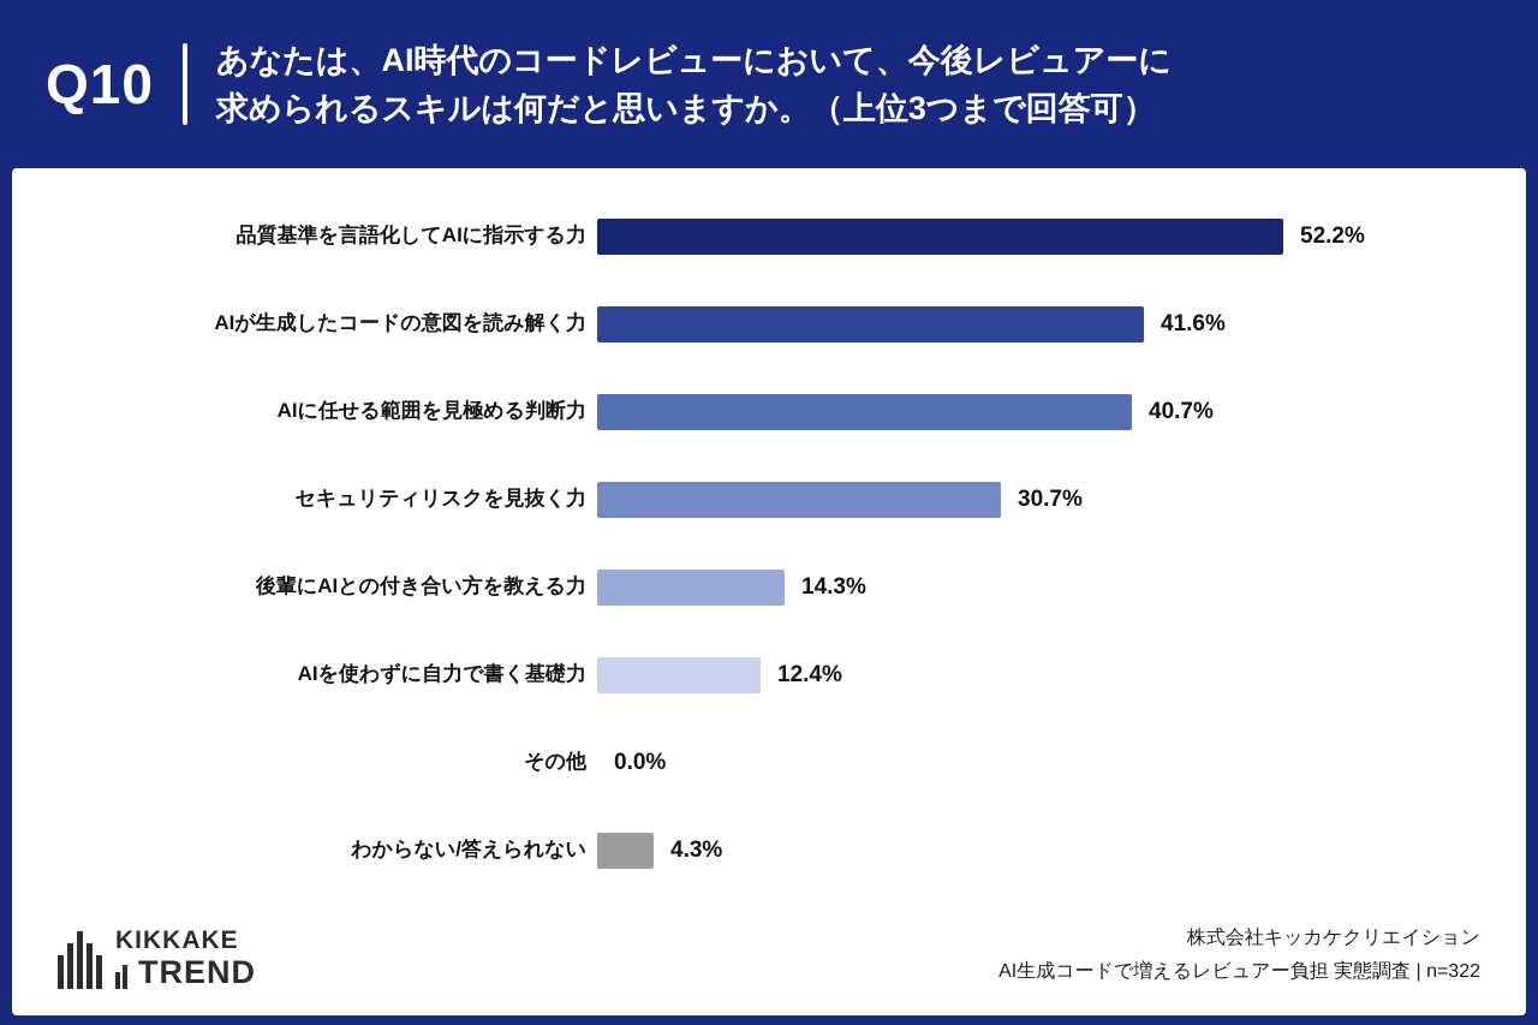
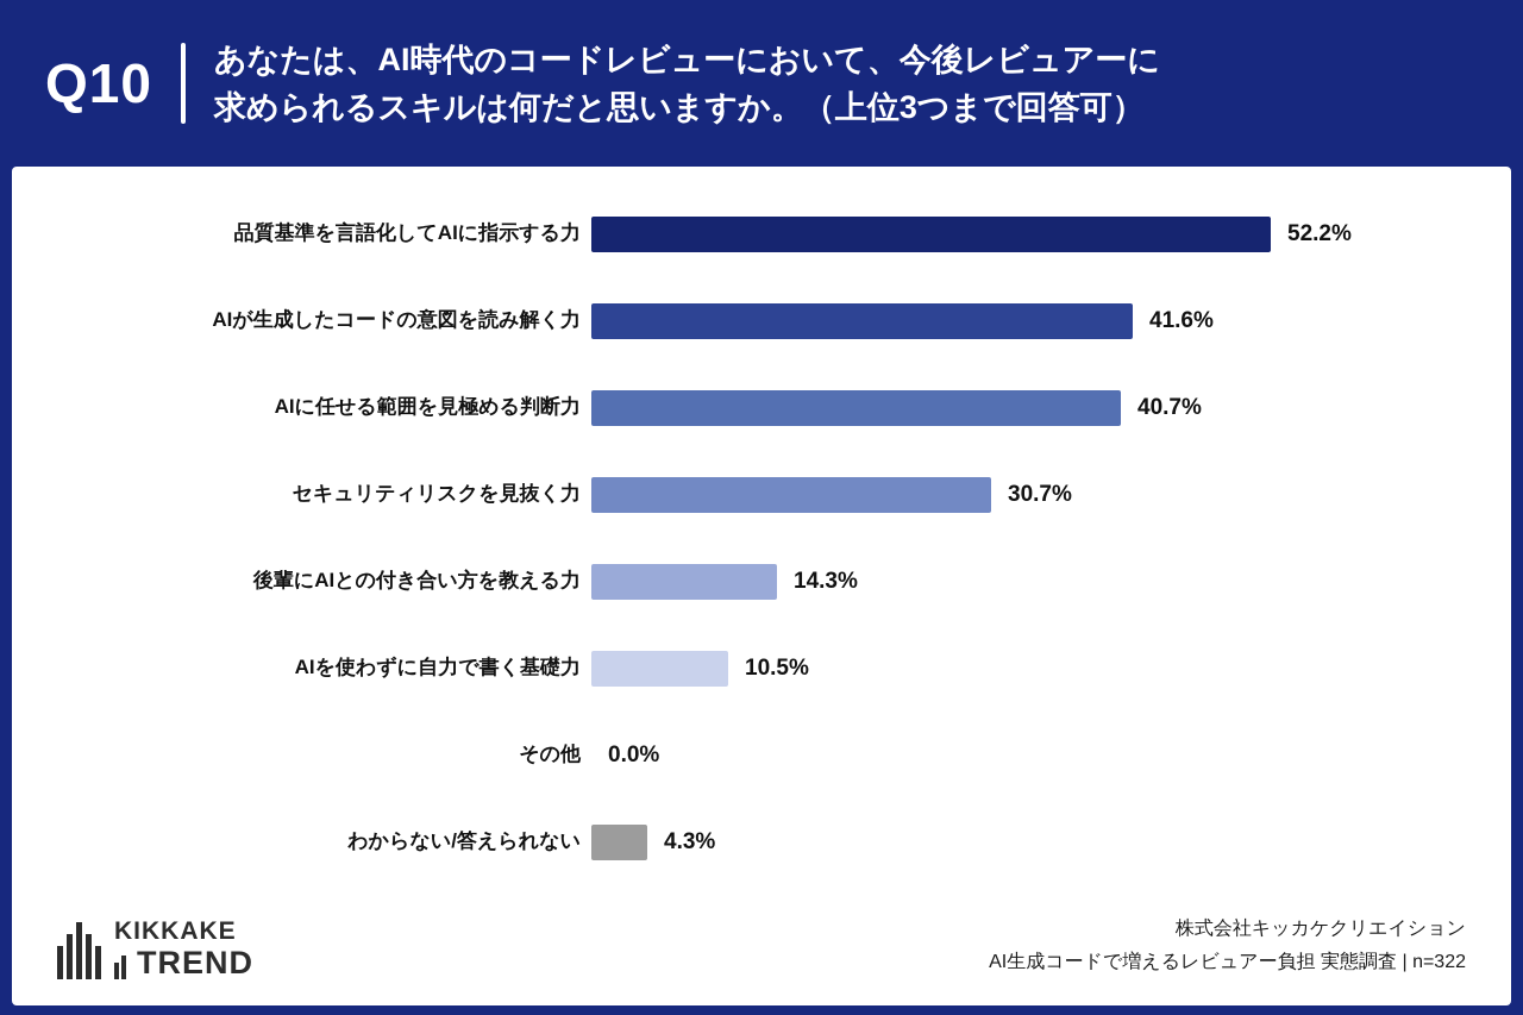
AIを使わずに自力で書く基礎力: 12.4% -> 10.5%
